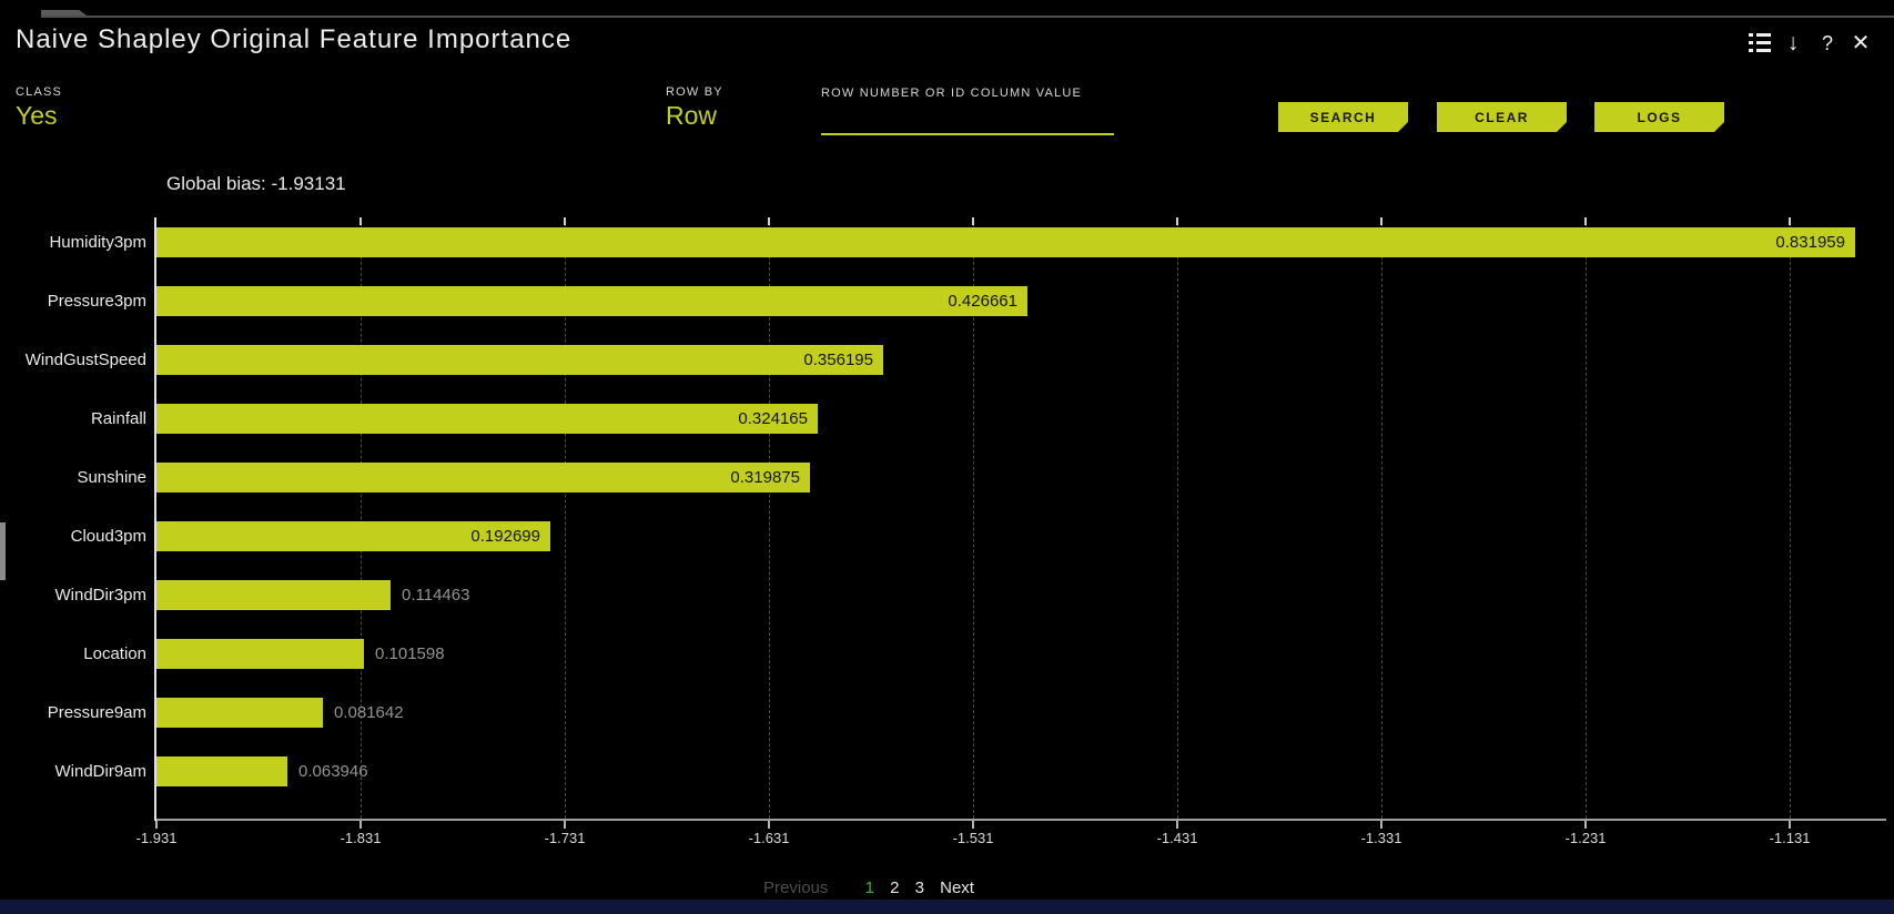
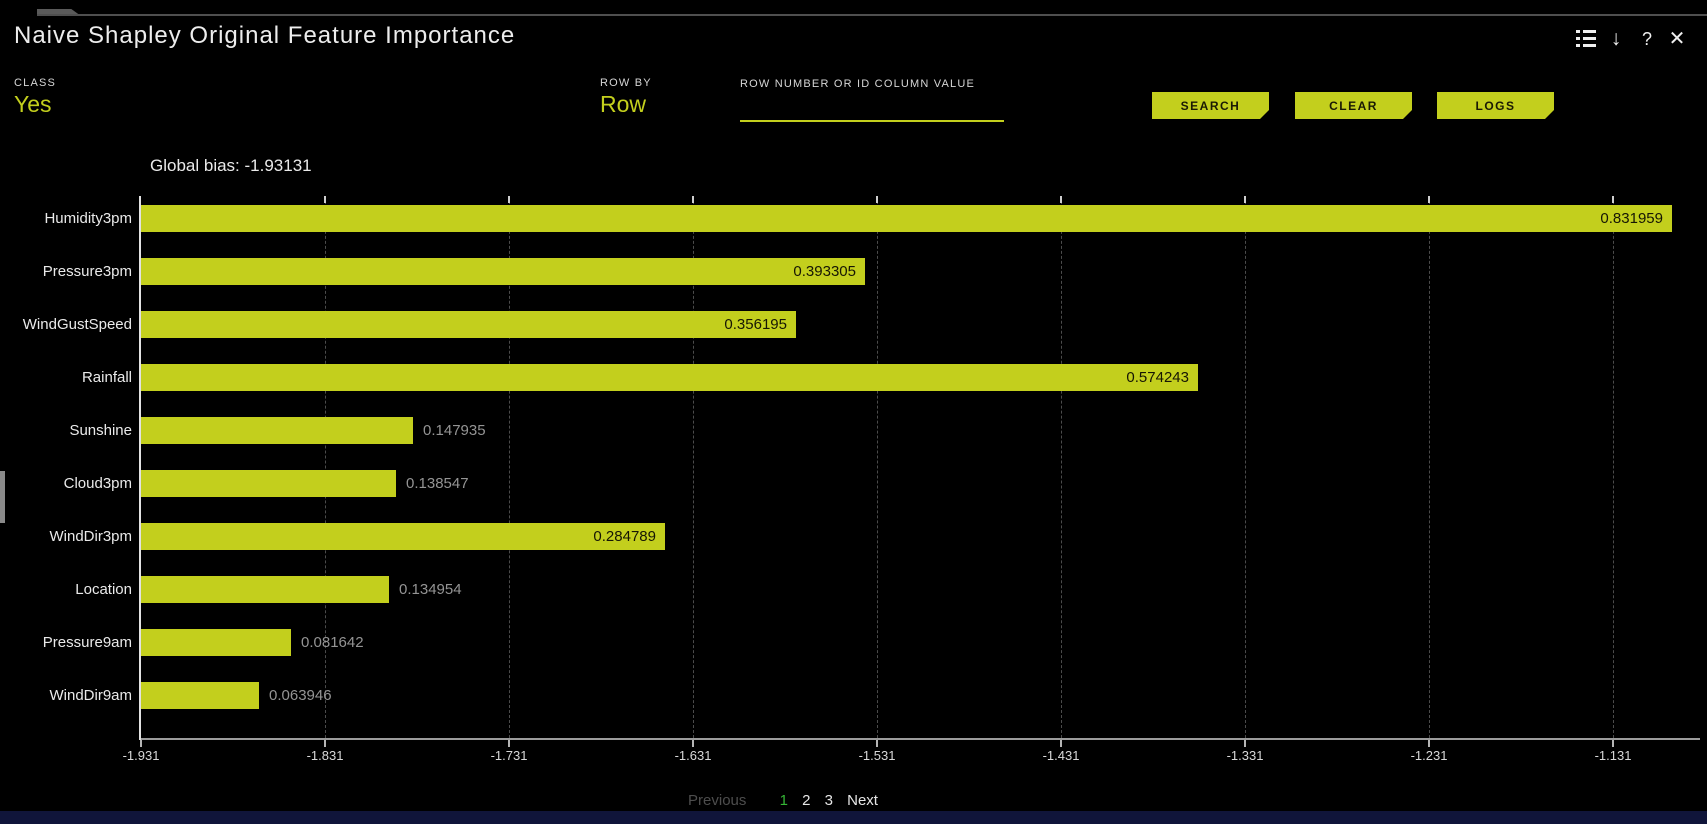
Pressure3pm: 0.426661 -> 0.393305
Rainfall: 0.324165 -> 0.574243
Sunshine: 0.319875 -> 0.147935
Cloud3pm: 0.192699 -> 0.138547
WindDir3pm: 0.114463 -> 0.284789
Location: 0.101598 -> 0.134954
